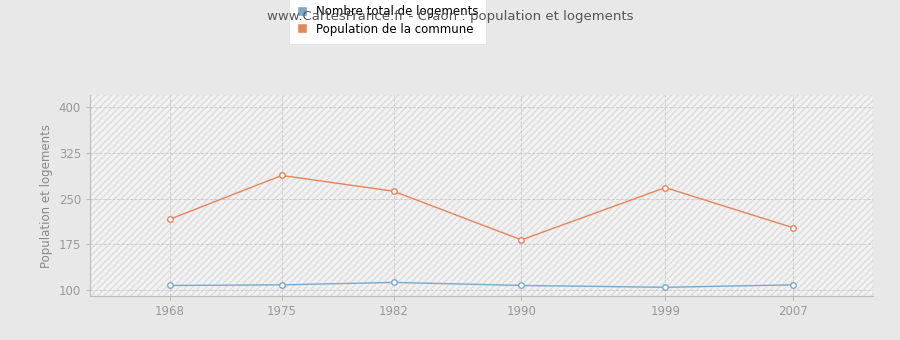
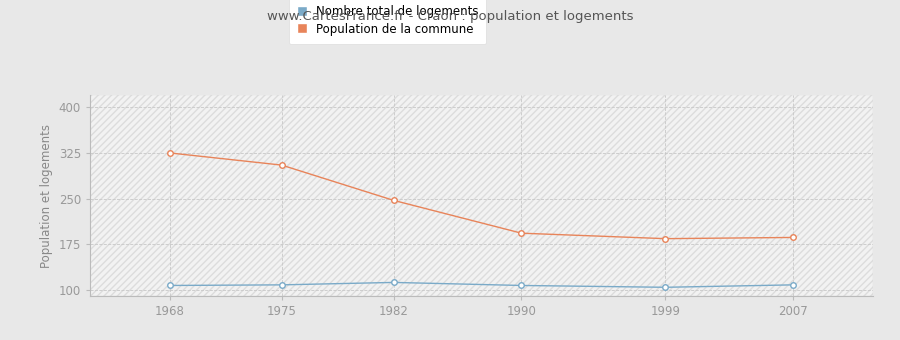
Population de la commune/1968: 216 -> 325
Population de la commune/1975: 288 -> 305
Population de la commune/1982: 262 -> 247
Population de la commune/1990: 182 -> 193
Population de la commune/1999: 268 -> 184
Population de la commune/2007: 202 -> 186
